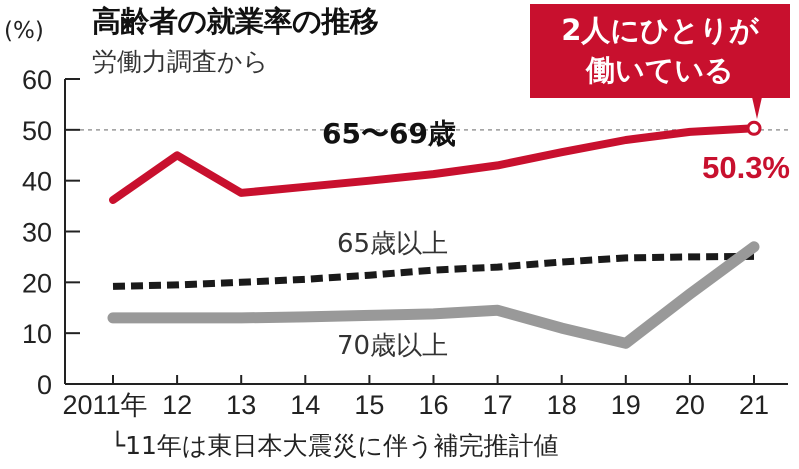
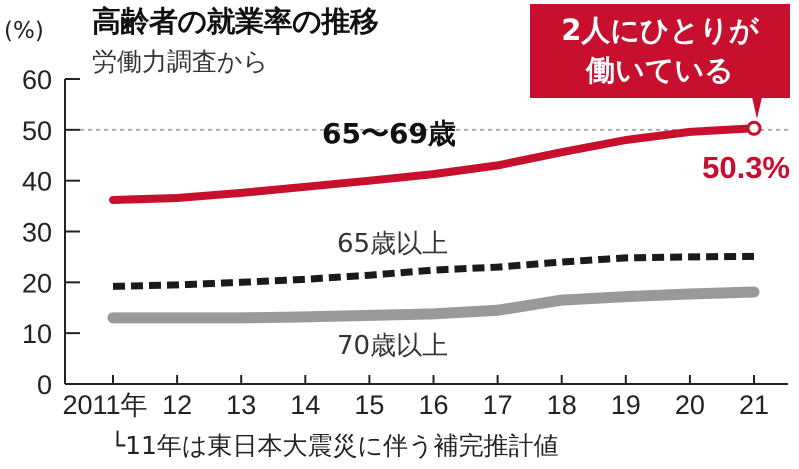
65〜69歳/12: 45 -> 37
70歳以上/18: 11 -> 16
70歳以上/19: 8 -> 17
70歳以上/21: 27 -> 18
